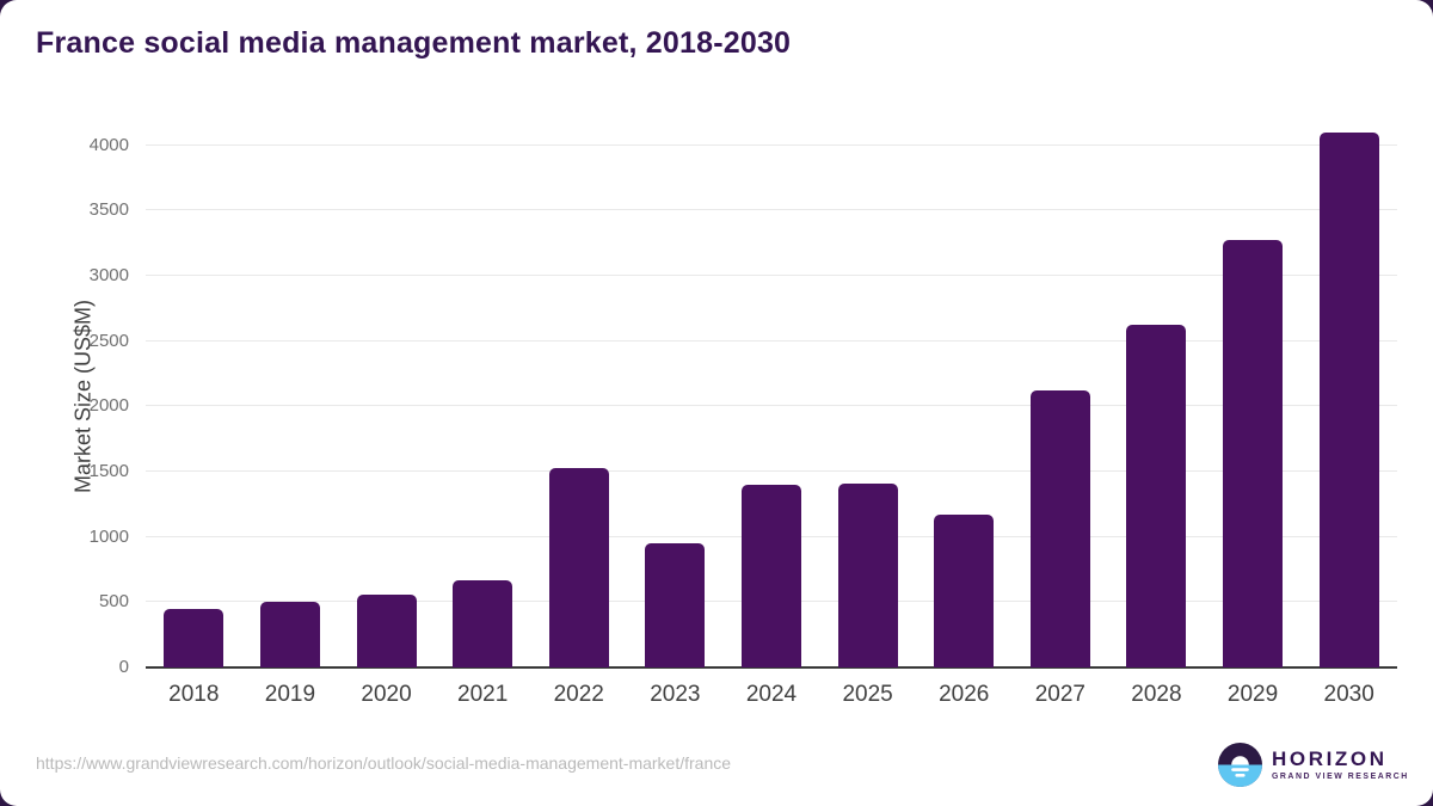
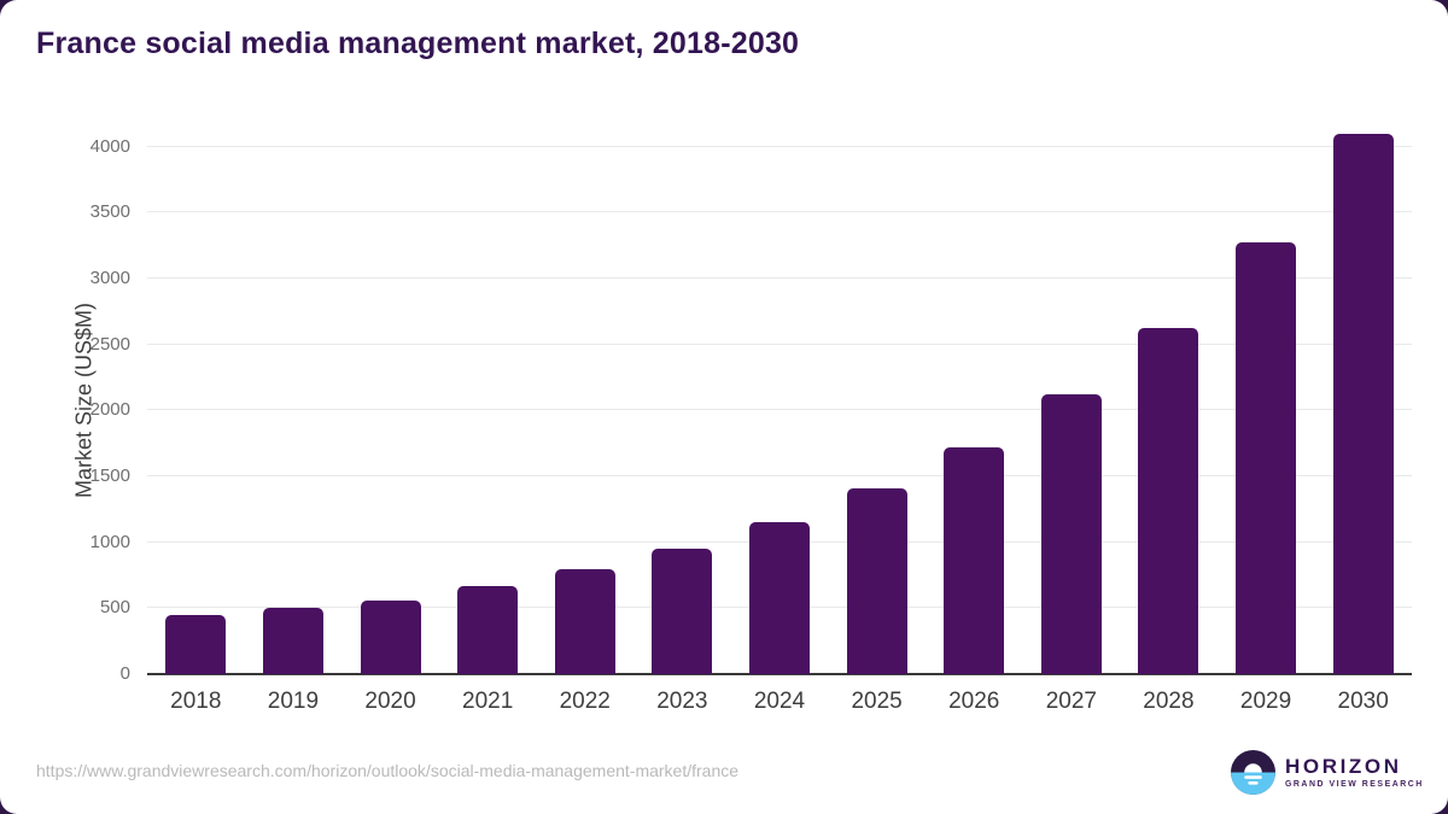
2022: 1530 -> 800
2024: 1400 -> 1160
2026: 1170 -> 1720
